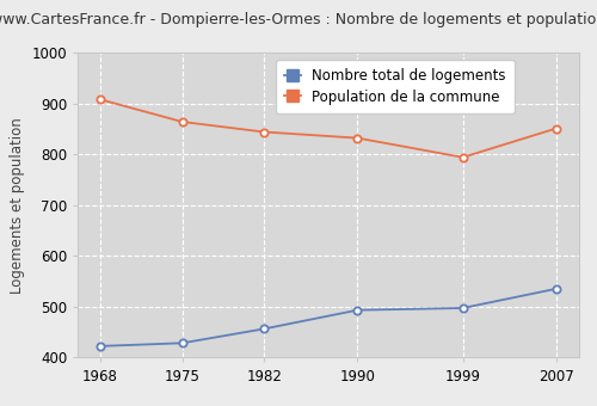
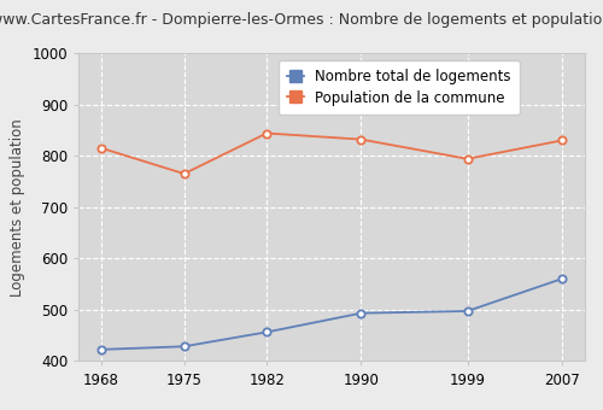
Population de la commune/1968: 908 -> 815
Population de la commune/1975: 864 -> 765
Nombre total de logements/2007: 535 -> 560
Population de la commune/2007: 851 -> 830
